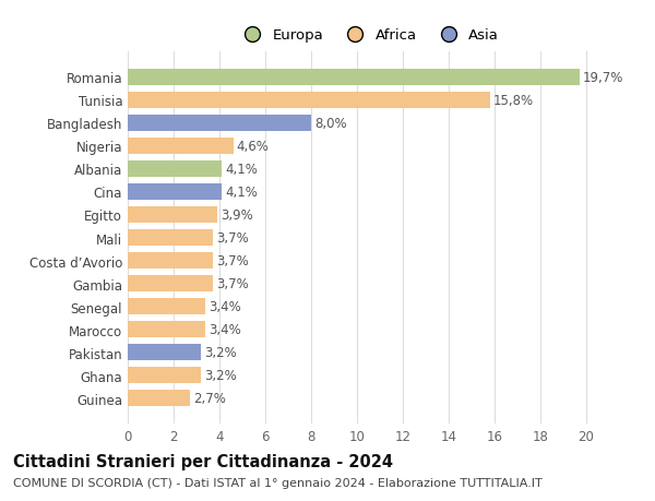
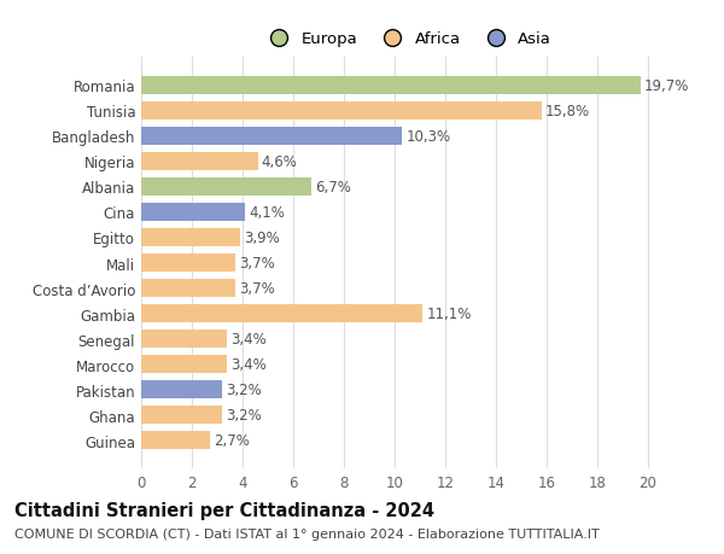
Bangladesh: 8,0% -> 10,3%
Albania: 4,1% -> 6,7%
Gambia: 3,7% -> 11,1%
